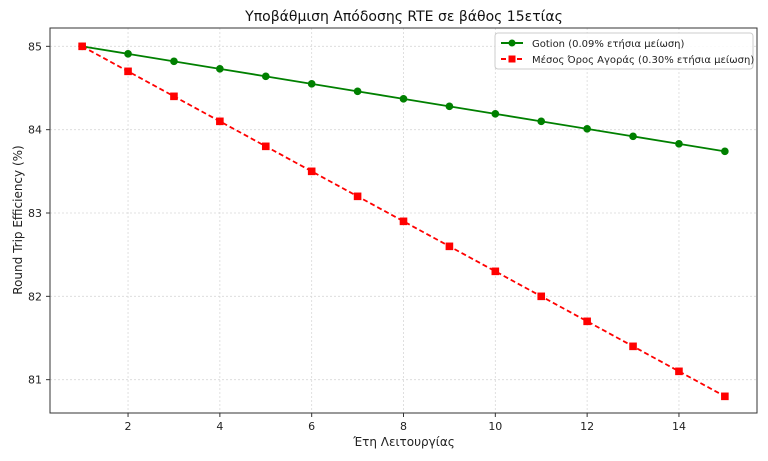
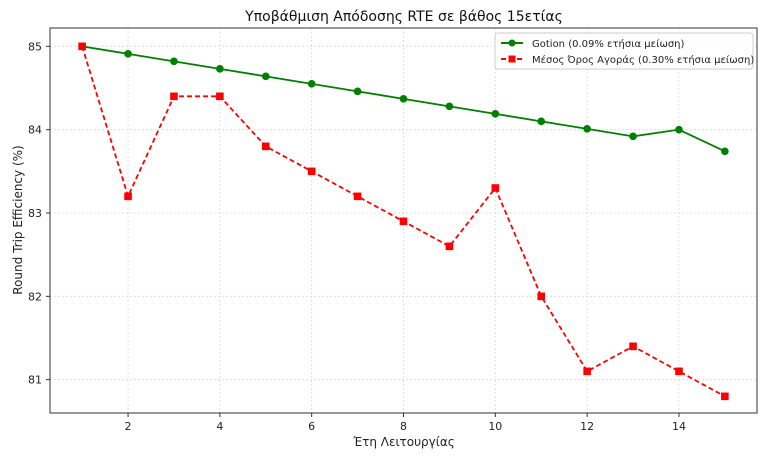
Μέσος Όρος Αγοράς (0.30% ετήσια μείωση)/2: 84.7 -> 83.2
Μέσος Όρος Αγοράς (0.30% ετήσια μείωση)/4: 84.1 -> 84.4
Μέσος Όρος Αγοράς (0.30% ετήσια μείωση)/10: 82.3 -> 83.3
Μέσος Όρος Αγοράς (0.30% ετήσια μείωση)/12: 81.7 -> 81.1
Gotion (0.09% ετήσια μείωση)/14: 83.8 -> 84.0
